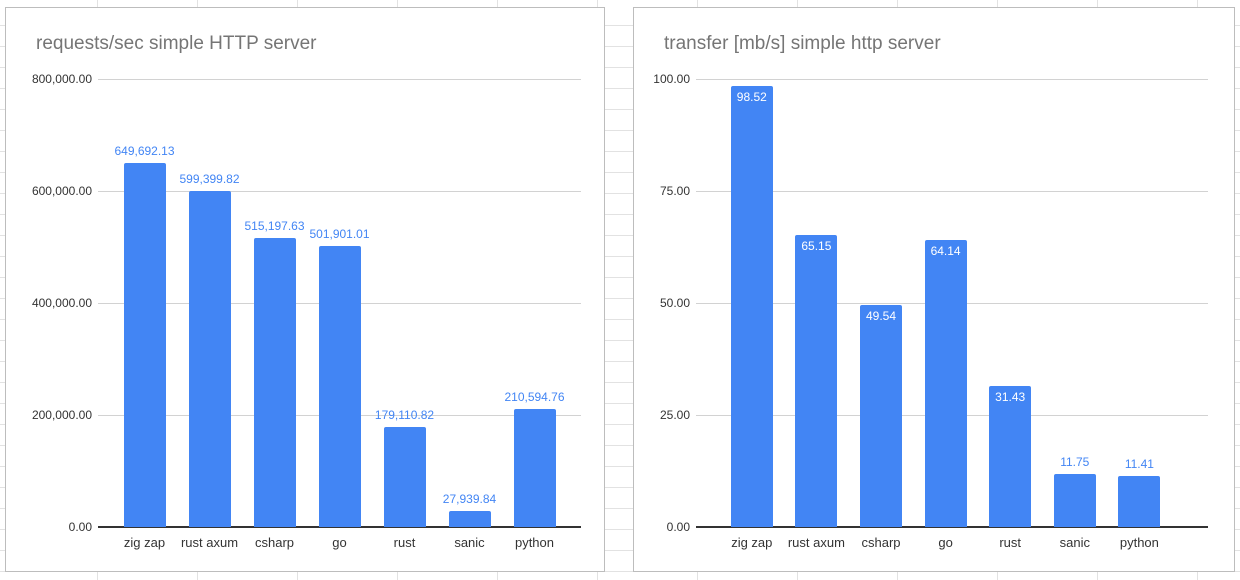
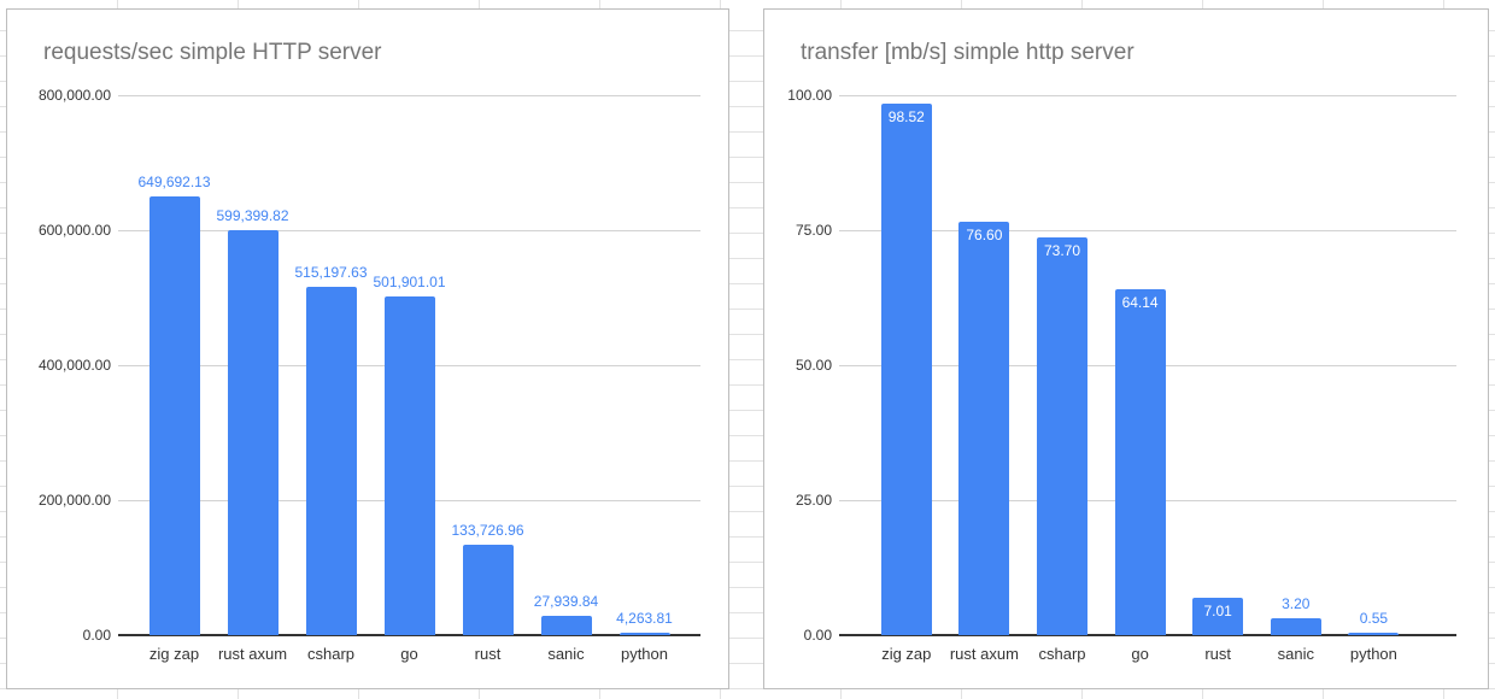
requests/sec simple HTTP server/rust: 179,110.82 -> 133,726.96
requests/sec simple HTTP server/python: 210,594.76 -> 4,263.81
transfer [mb/s] simple http server/rust axum: 65.15 -> 76.60
transfer [mb/s] simple http server/csharp: 49.54 -> 73.70
transfer [mb/s] simple http server/rust: 31.43 -> 7.01
transfer [mb/s] simple http server/sanic: 11.75 -> 3.20
transfer [mb/s] simple http server/python: 11.41 -> 0.55
